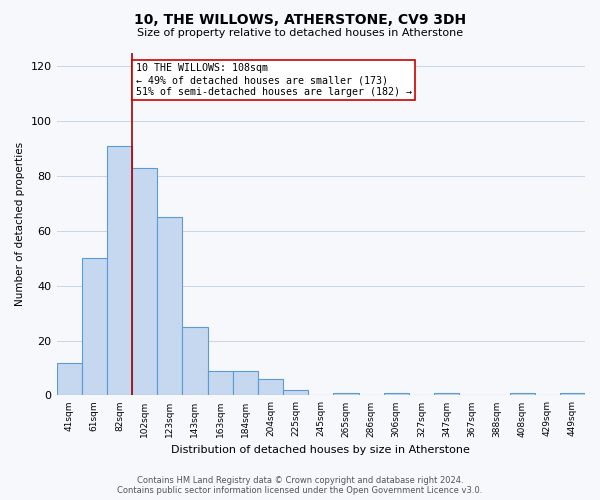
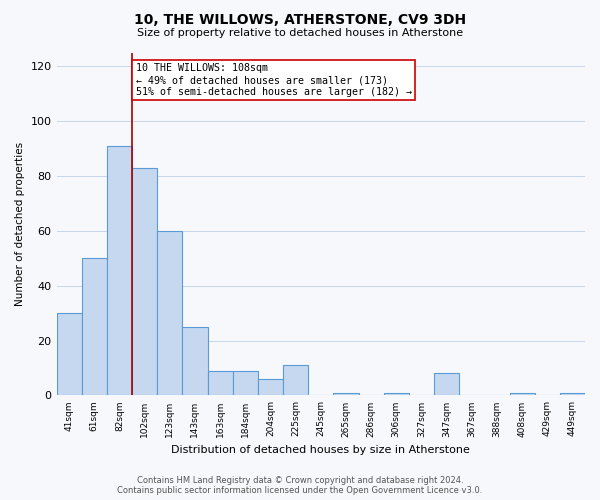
41sqm: 12 -> 30
123sqm: 65 -> 60
225sqm: 2 -> 11
347sqm: 1 -> 8
